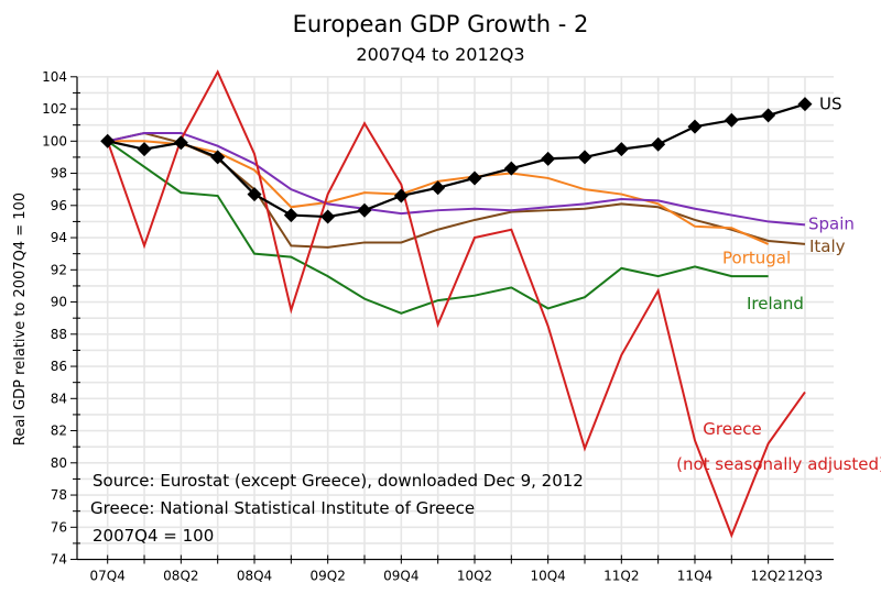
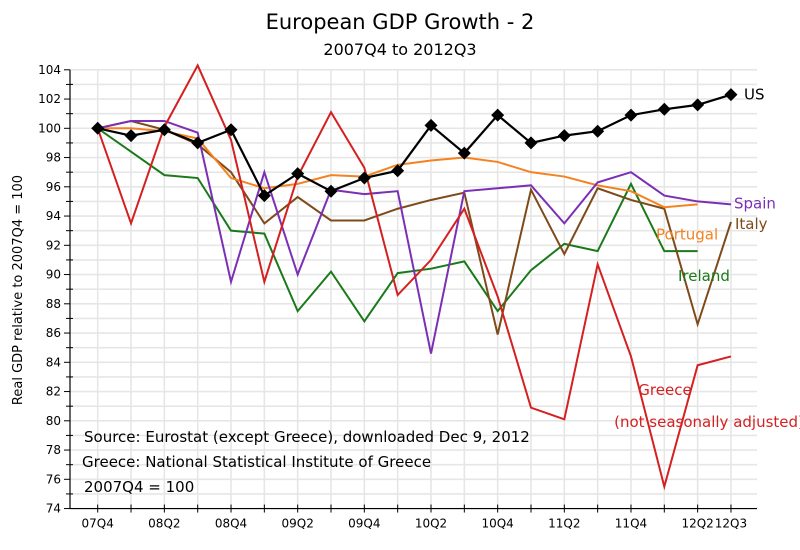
US/08Q4: 96.7 -> 99.9
Spain/08Q4: 98.6 -> 89.5
Portugal/08Q4: 98.2 -> 96.6
US/09Q2: 95.3 -> 96.9
Spain/09Q2: 96.1 -> 90.0
Italy/09Q2: 93.4 -> 95.3
Ireland/09Q2: 91.6 -> 87.5
Ireland/09Q4: 89.3 -> 86.8
US/10Q2: 97.7 -> 100.2
Spain/10Q2: 95.8 -> 84.6
Greece/10Q2: 94.0 -> 91.0
US/10Q4: 98.9 -> 100.9
Italy/10Q4: 95.7 -> 85.9
Ireland/10Q4: 89.6 -> 87.5
Spain/11Q2: 96.4 -> 93.5
Italy/11Q2: 96.1 -> 91.4
Greece/11Q2: 86.7 -> 80.1
Spain/11Q4: 95.8 -> 97.0
Portugal/11Q4: 94.7 -> 95.7
Ireland/11Q4: 92.2 -> 96.2
Greece/11Q4: 81.4 -> 84.4
Italy/12Q2: 93.8 -> 86.6
Portugal/12Q2: 93.6 -> 94.8
Greece/12Q2: 81.2 -> 83.8
